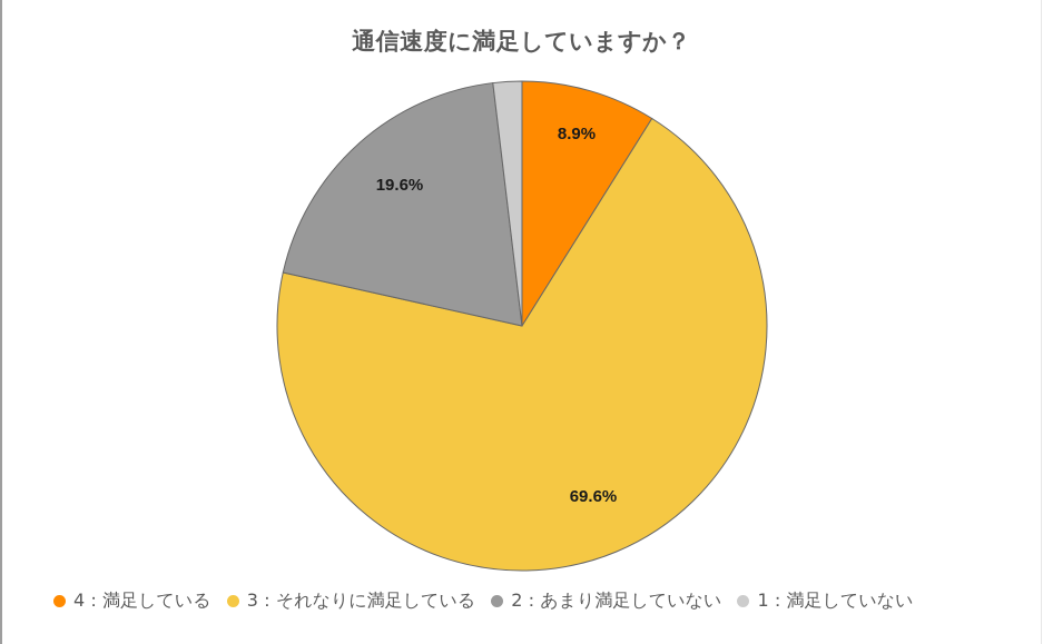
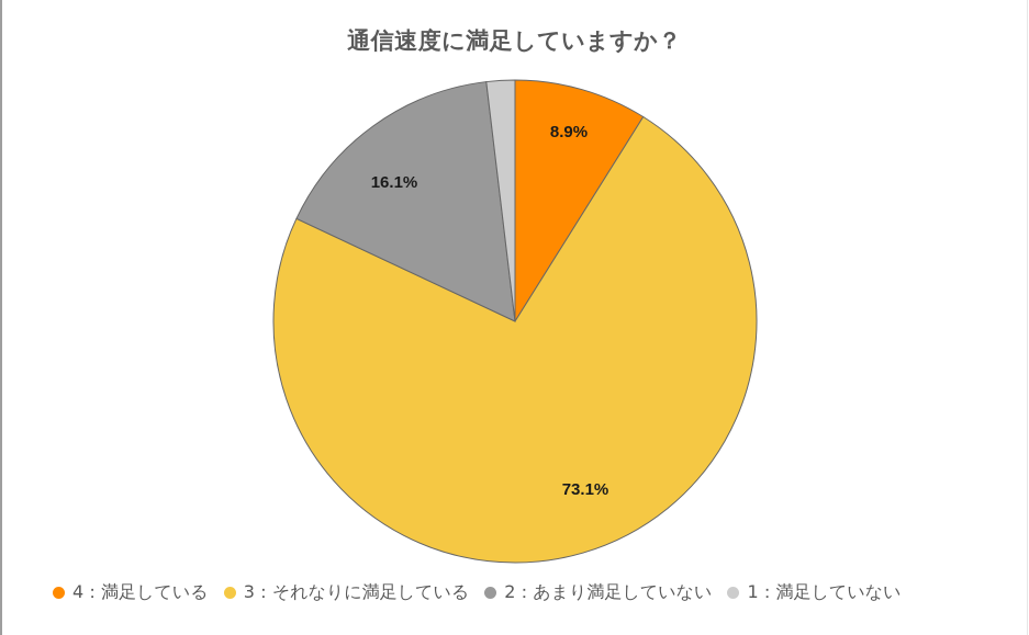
3：それなりに満足している: 69.6% -> 73.1%
2：あまり満足していない: 19.6% -> 16.1%
